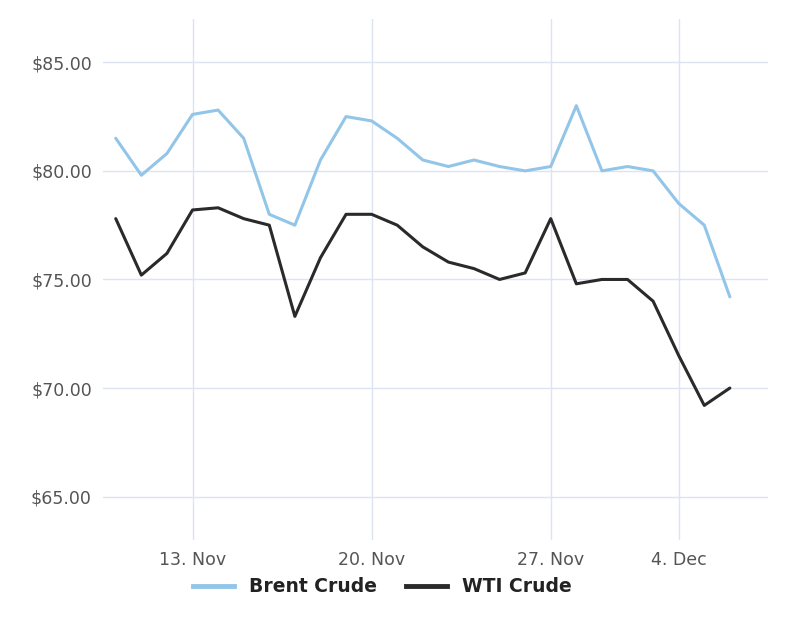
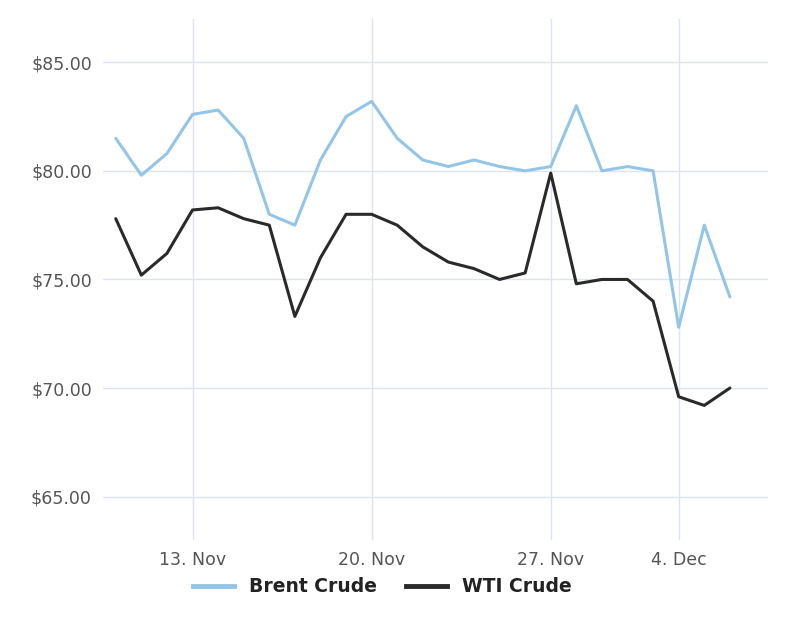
Brent Crude/20. Nov: $82.3 -> $83.2
WTI Crude/27. Nov: $77.8 -> $79.9
Brent Crude/4. Dec: $78.5 -> $72.8
WTI Crude/4. Dec: $71.5 -> $69.6
